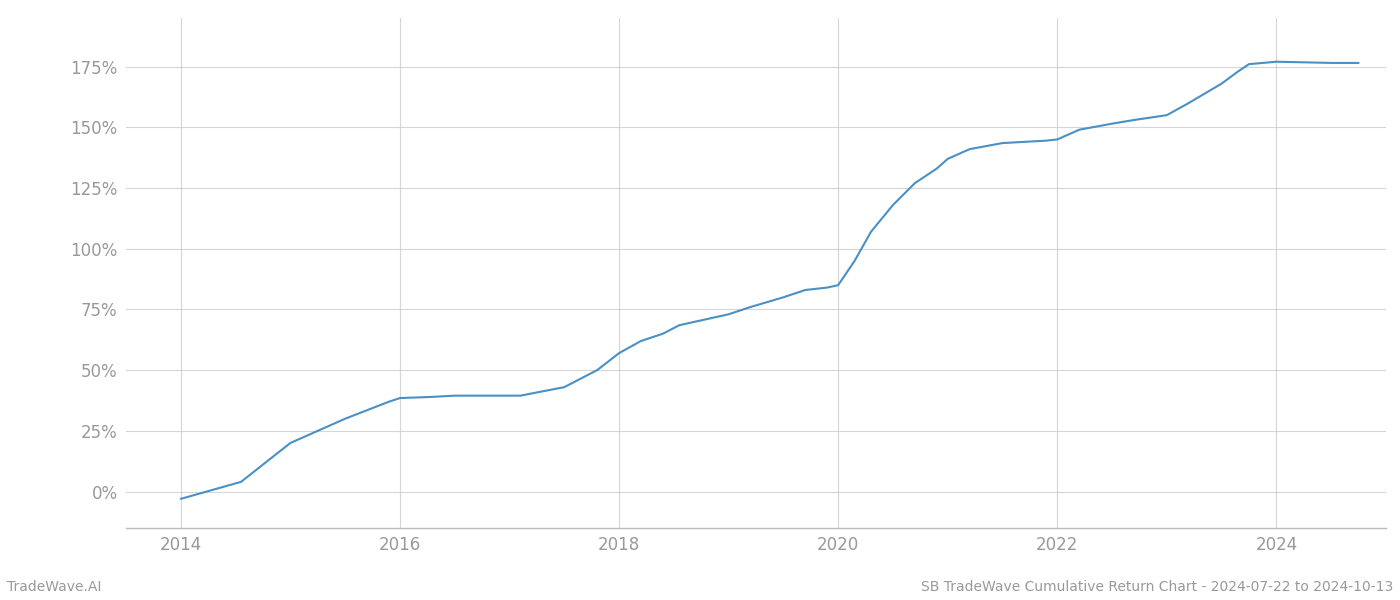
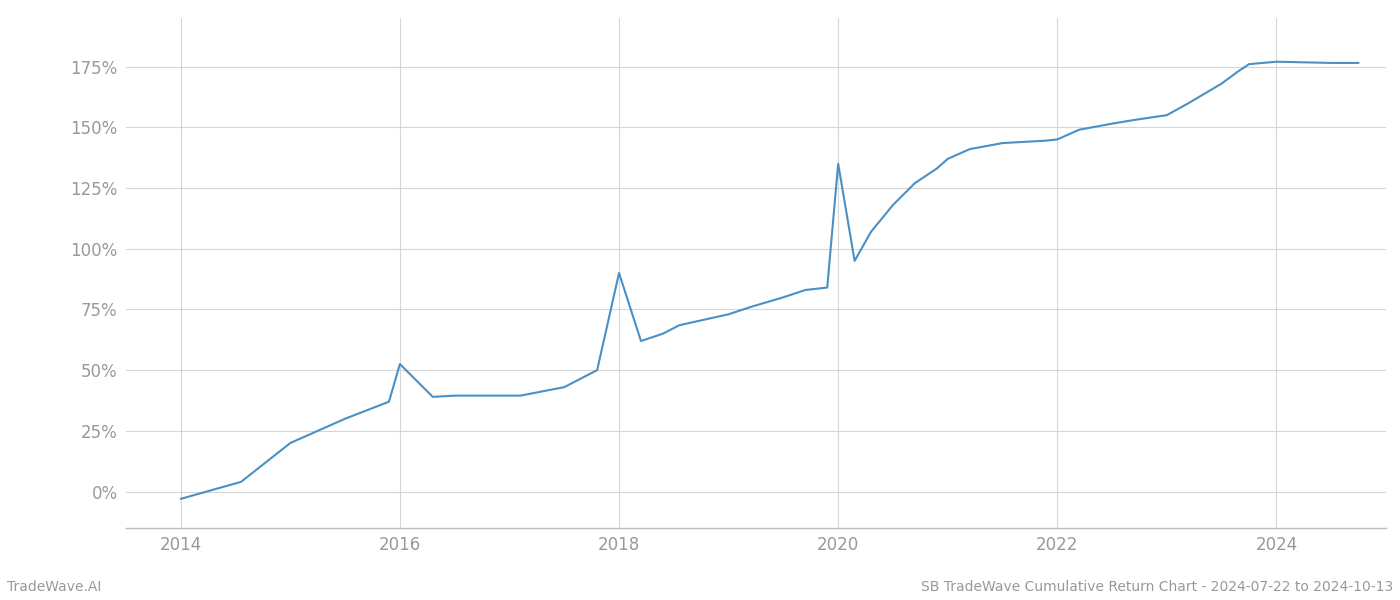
2016: 38.5% -> 52.5%
2018: 57.0% -> 90.0%
2020: 85.0% -> 135.0%
